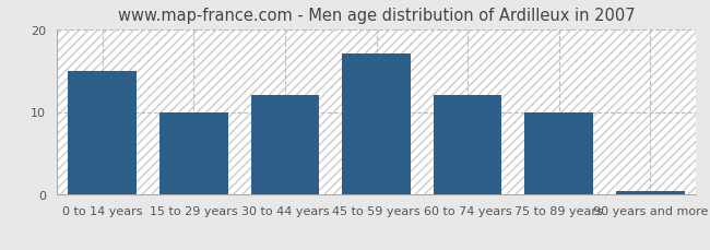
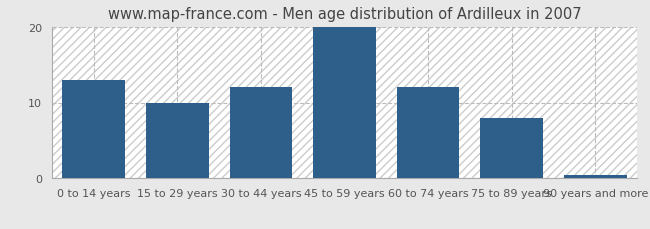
0 to 14 years: 15.0 -> 13.0
45 to 59 years: 17.0 -> 20.0
75 to 89 years: 10.0 -> 8.0
